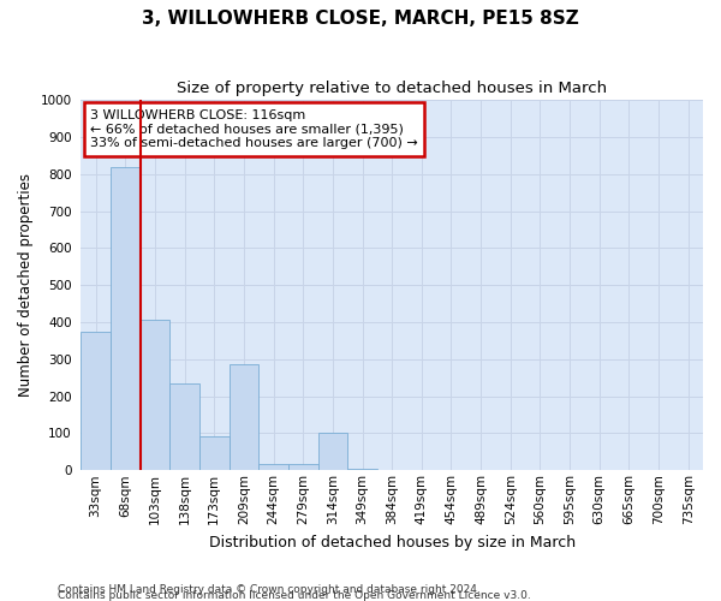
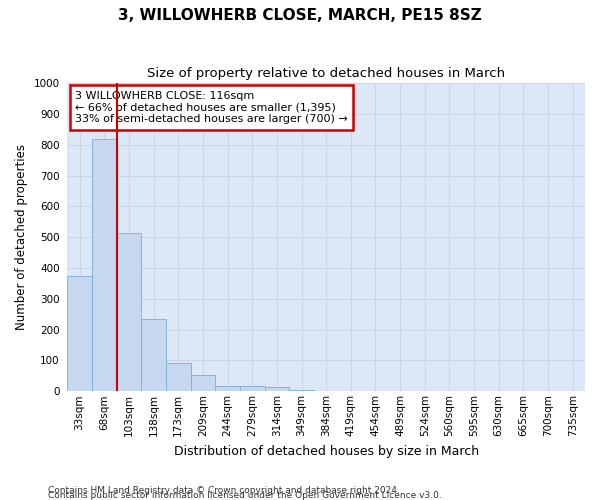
103sqm: 405 -> 515
209sqm: 285 -> 52
314sqm: 100 -> 13
